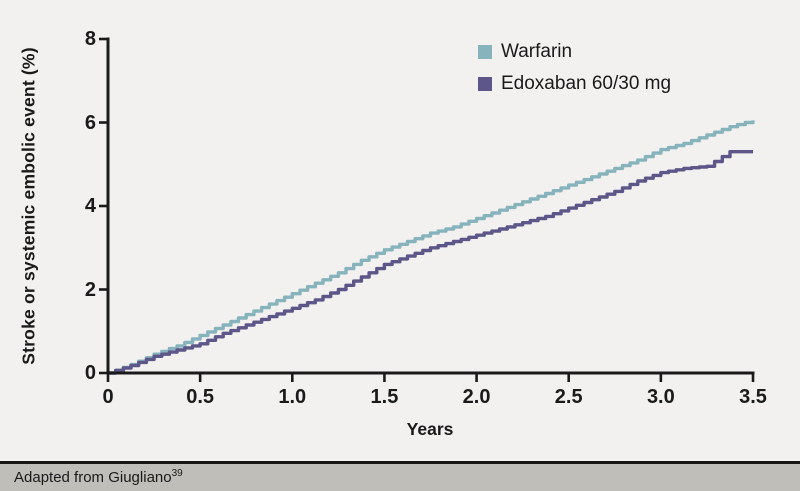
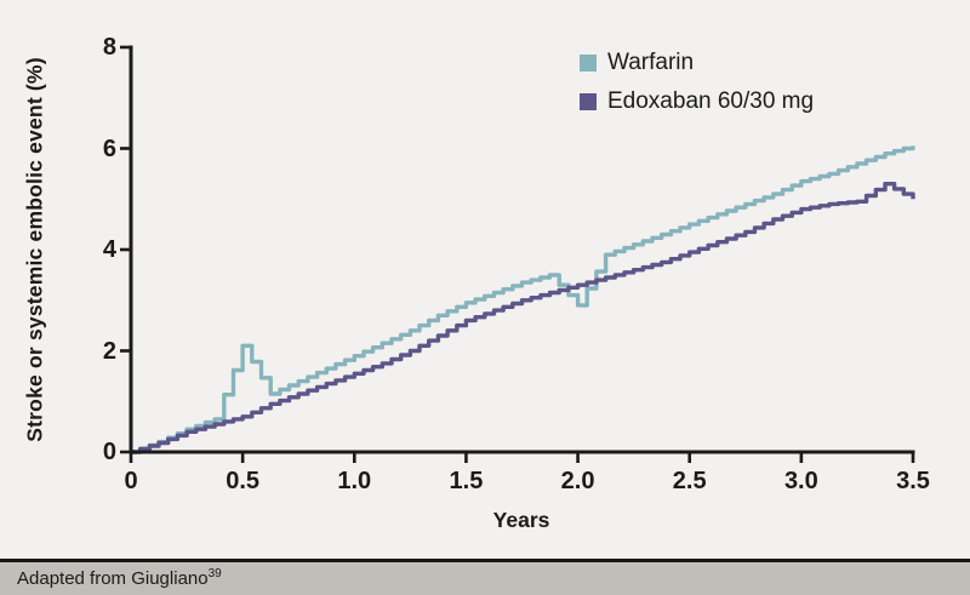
Warfarin/0.5: 0.9 -> 2.1
Warfarin/2.0: 3.7 -> 2.9
Edoxaban 60/30 mg/3.5: 5.3 -> 5.0
